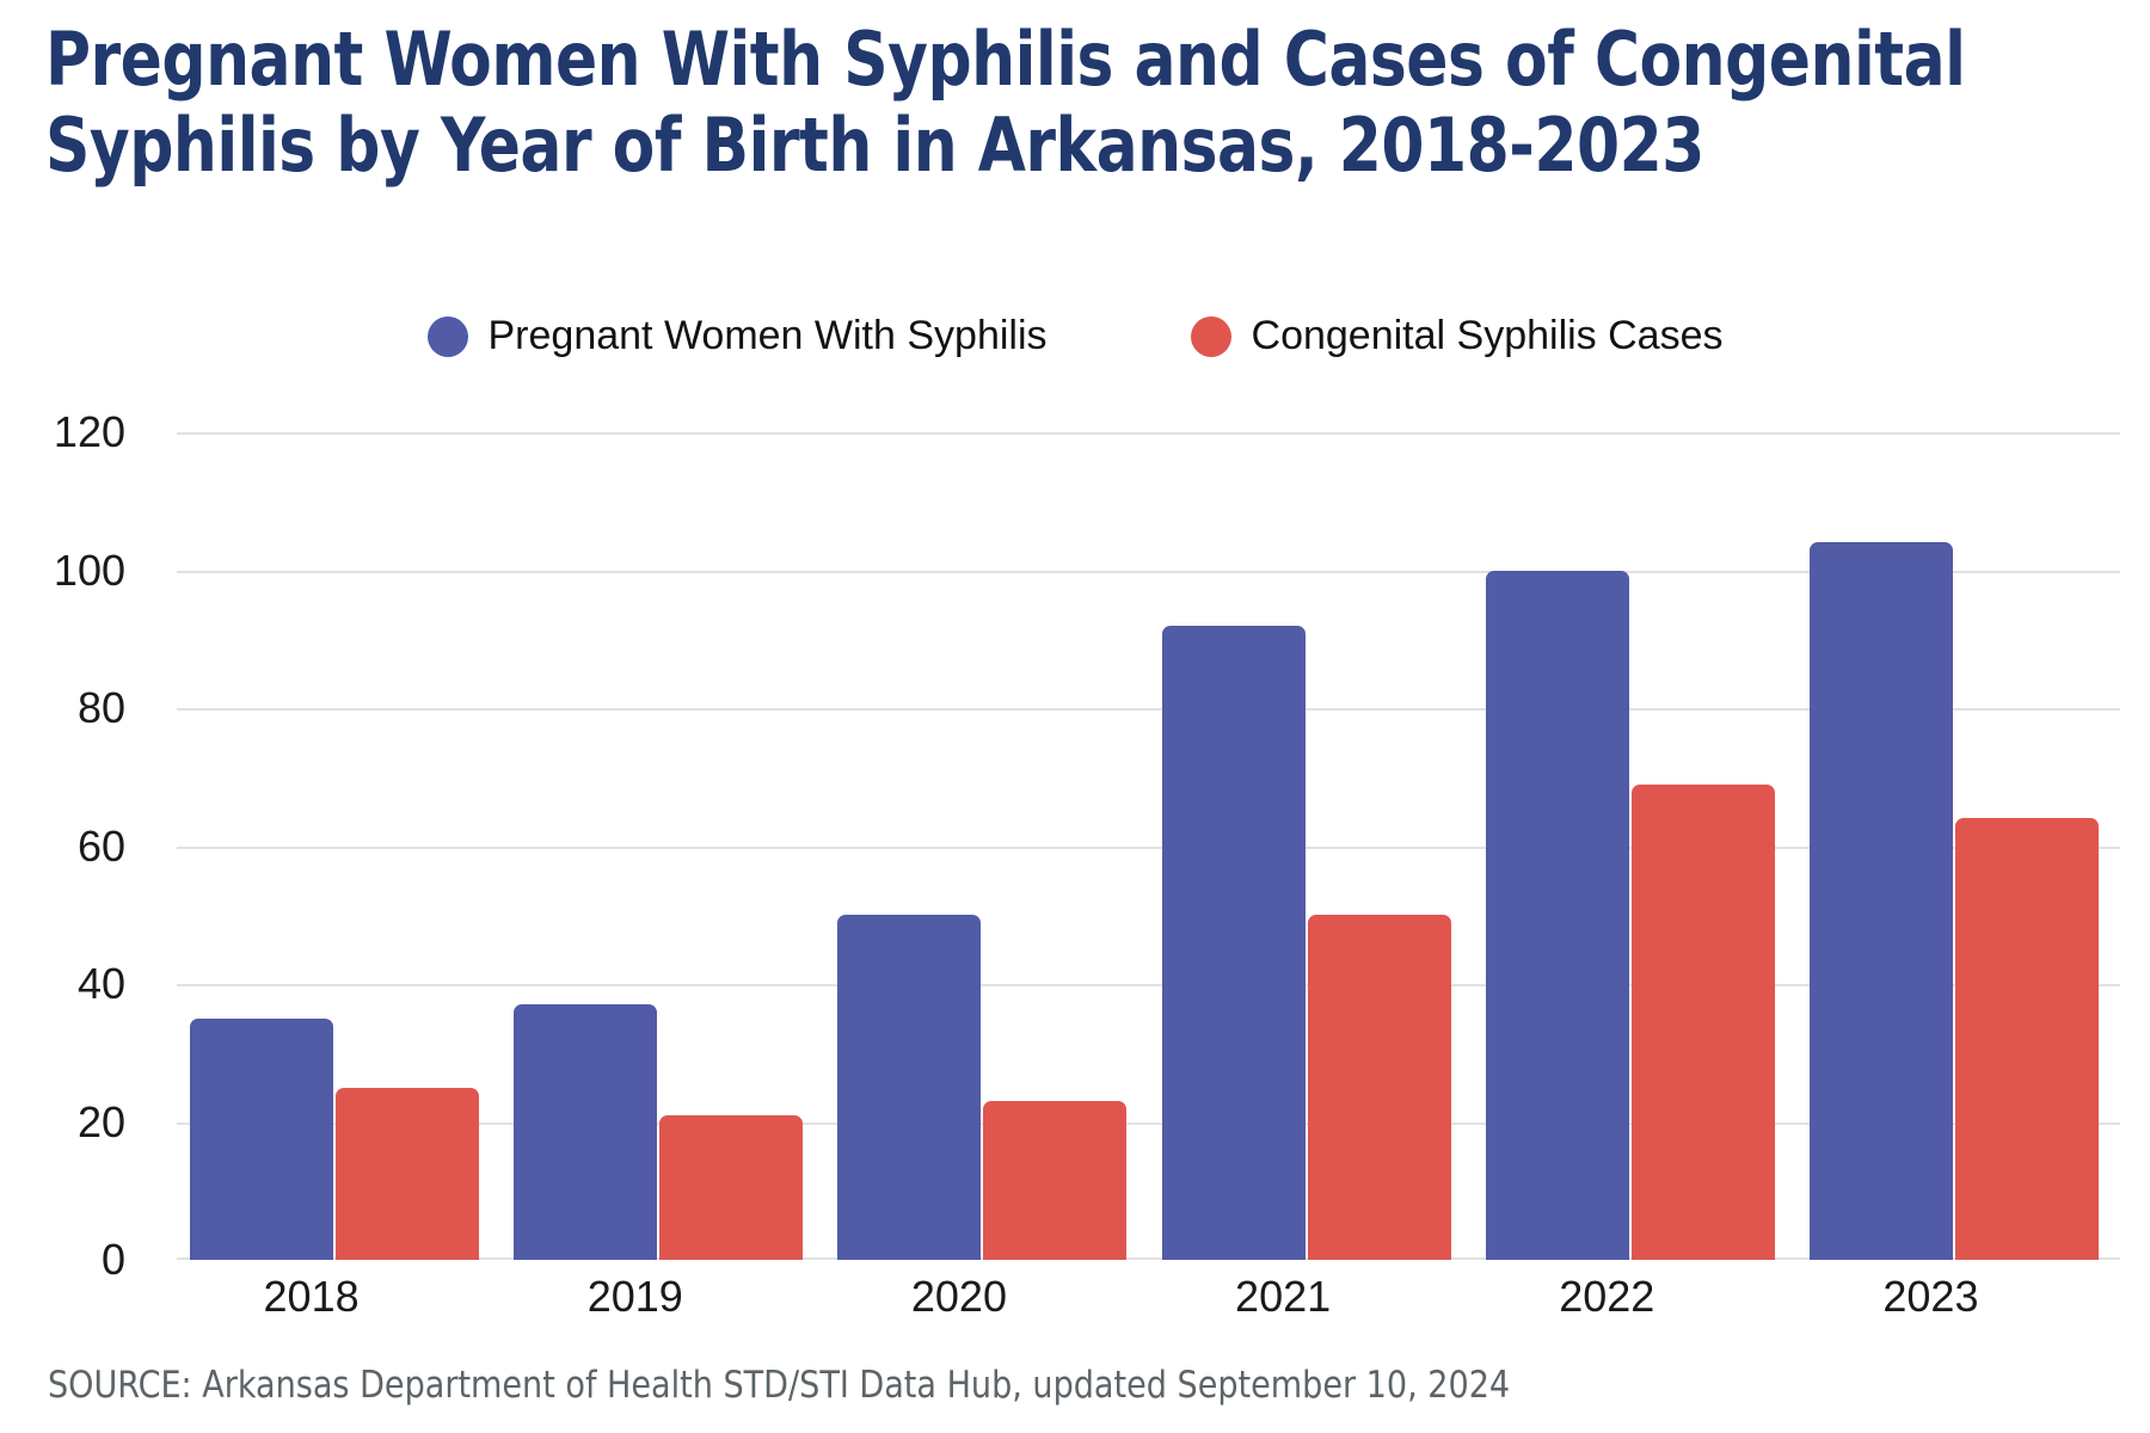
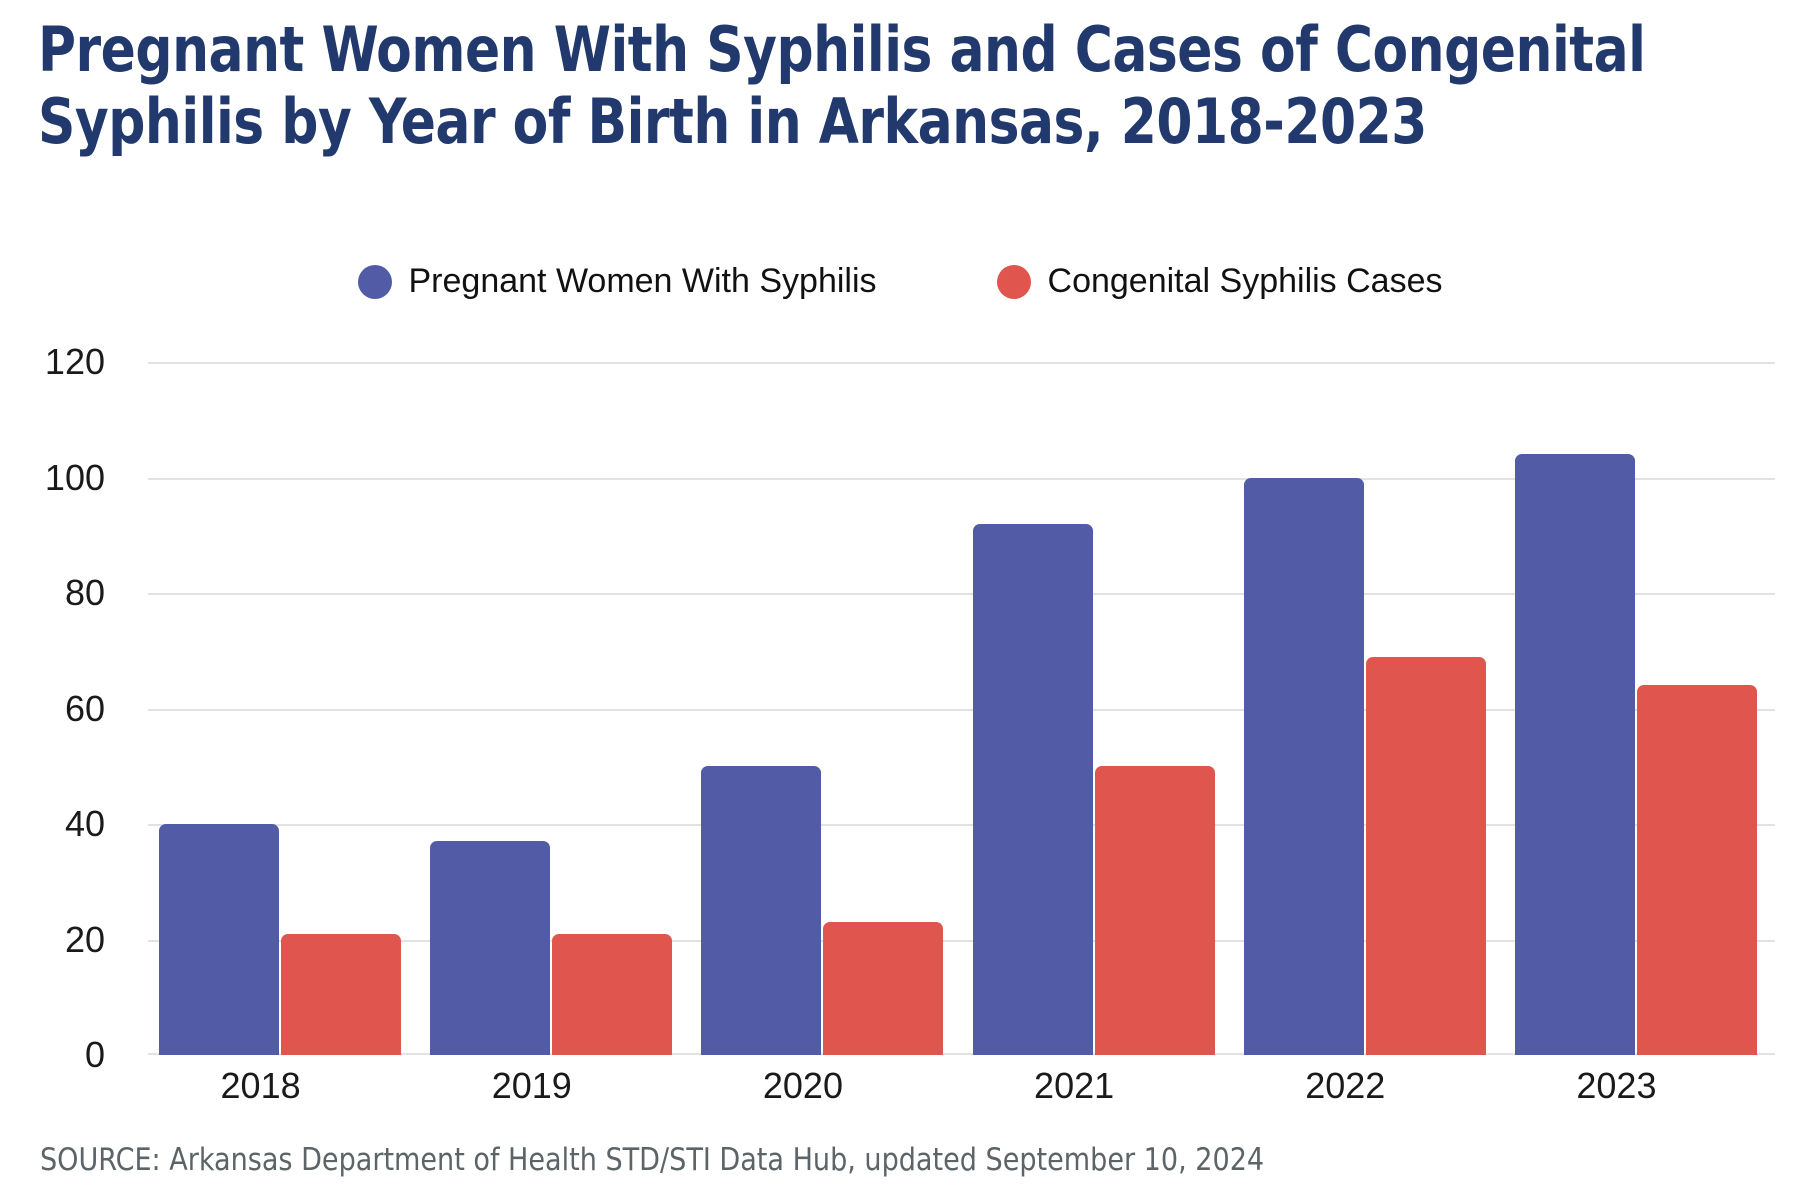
Pregnant Women With Syphilis/2018: 35 -> 40
Congenital Syphilis Cases/2018: 25 -> 21
